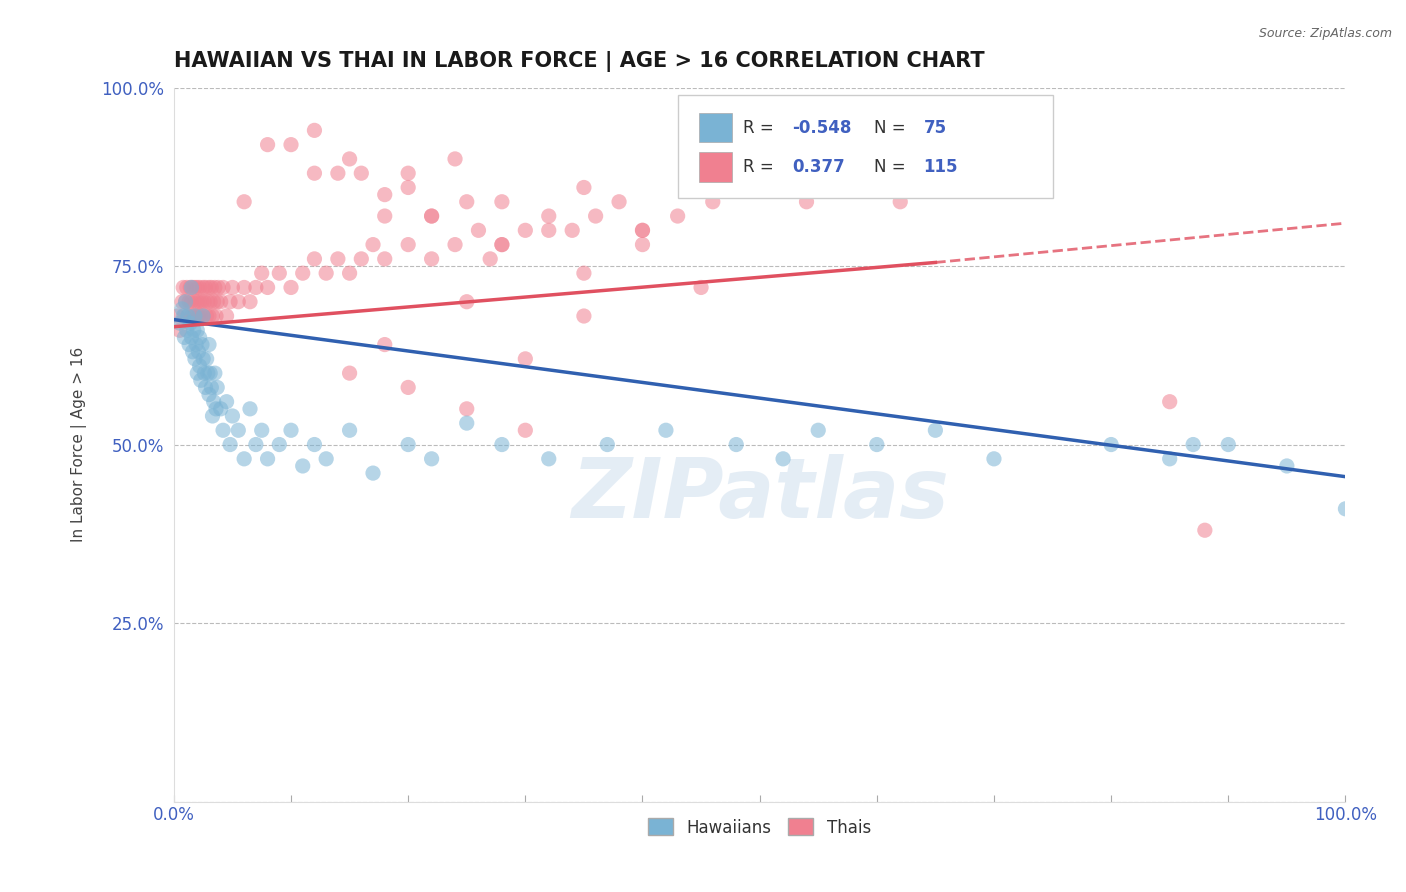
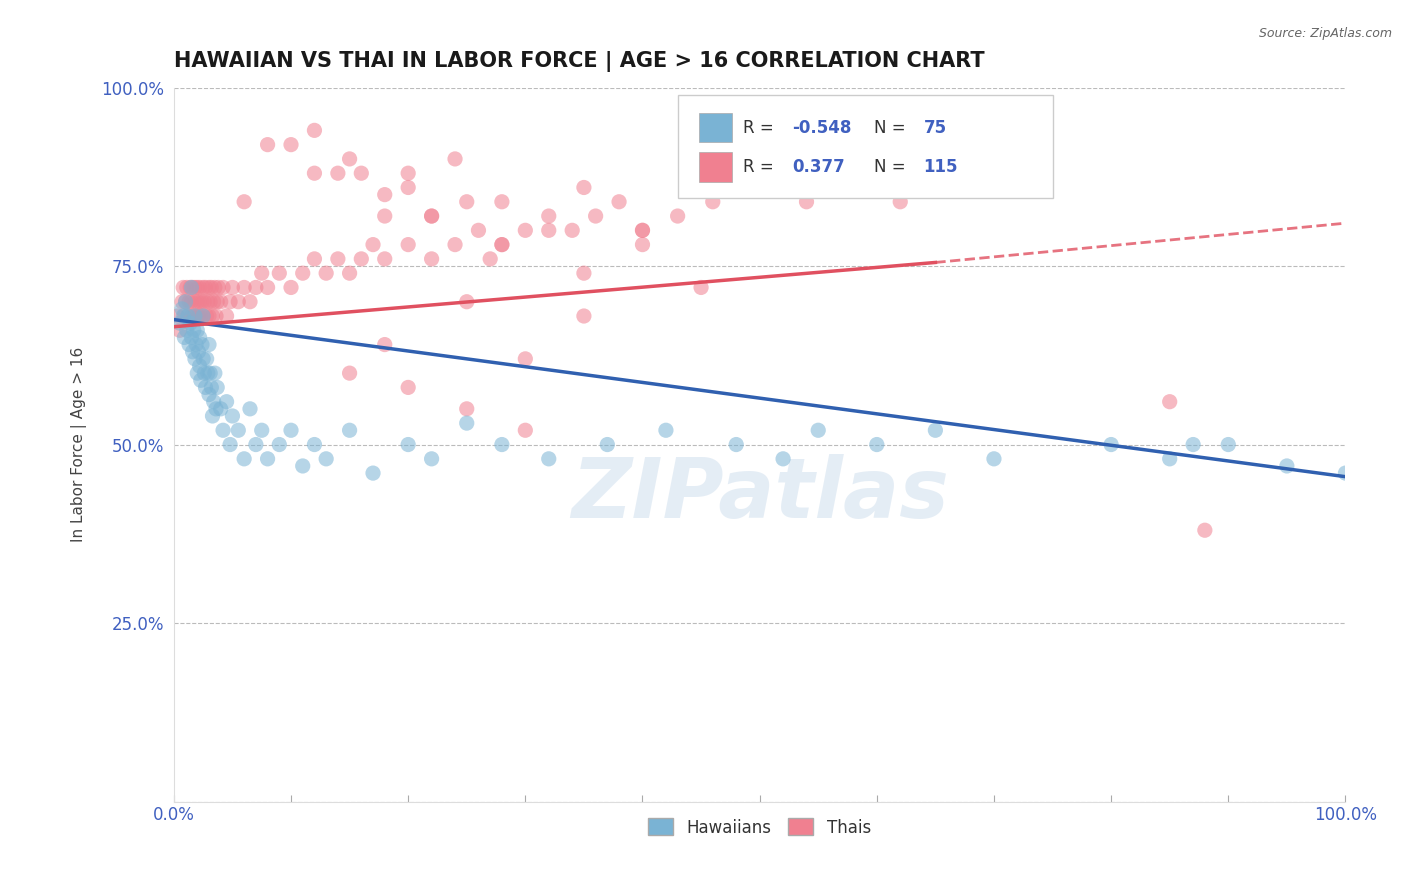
Hawaiians/100.0%: 41% -> 46%
